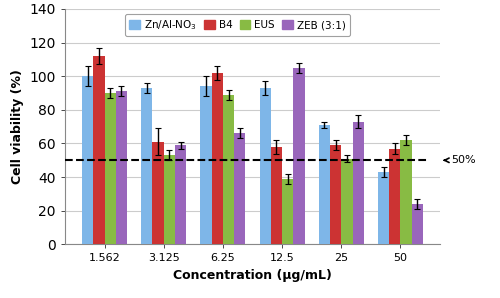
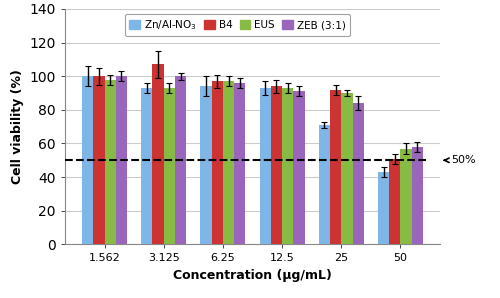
B4/1.562: 112 -> 100
EUS/1.562: 90 -> 98
ZEB (3:1)/1.562: 91 -> 100
B4/3.125: 61 -> 107
EUS/3.125: 53 -> 93
ZEB (3:1)/3.125: 59 -> 100
B4/6.25: 102 -> 97
EUS/6.25: 89 -> 97
ZEB (3:1)/6.25: 66 -> 96
B4/12.5: 58 -> 94
EUS/12.5: 39 -> 93
ZEB (3:1)/12.5: 105 -> 91
B4/25: 59 -> 92
EUS/25: 51 -> 90
ZEB (3:1)/25: 73 -> 84
B4/50: 57 -> 51
EUS/50: 62 -> 57
ZEB (3:1)/50: 24 -> 58
